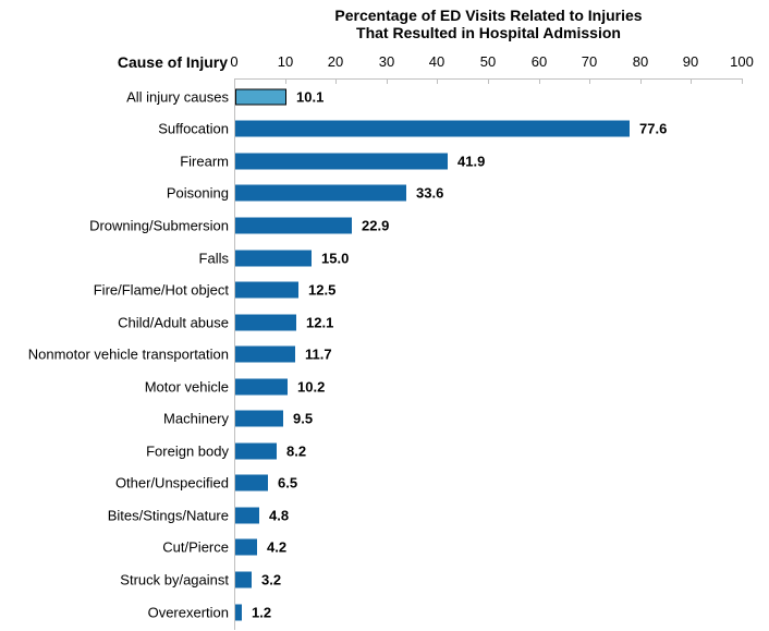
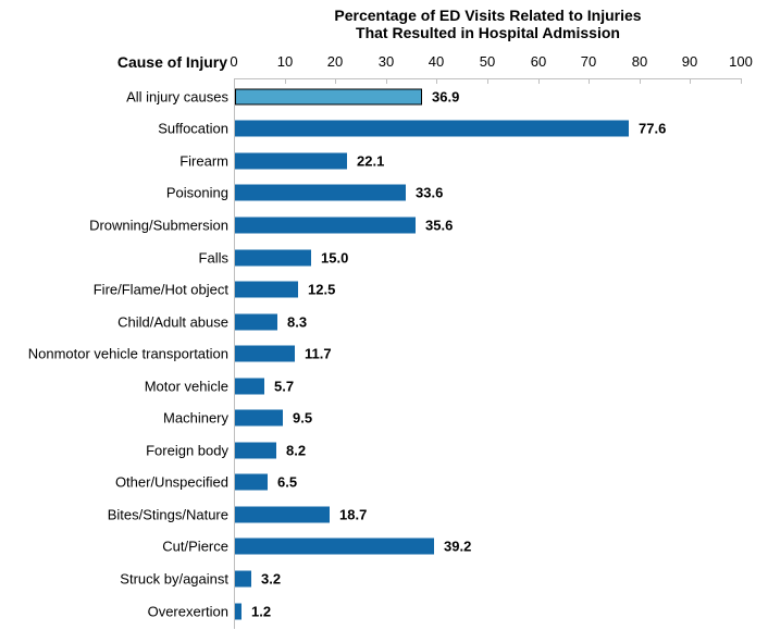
All injury causes: 10.1 -> 36.9
Firearm: 41.9 -> 22.1
Drowning/Submersion: 22.9 -> 35.6
Child/Adult abuse: 12.1 -> 8.3
Motor vehicle: 10.2 -> 5.7
Bites/Stings/Nature: 4.8 -> 18.7
Cut/Pierce: 4.2 -> 39.2
